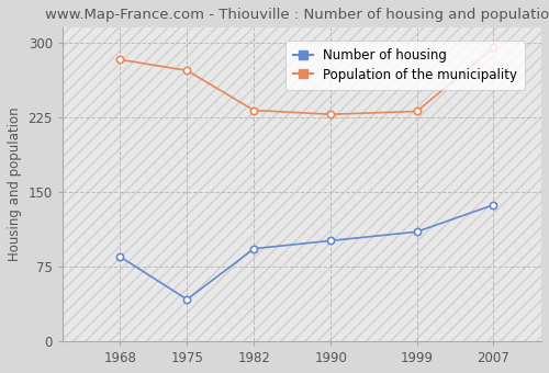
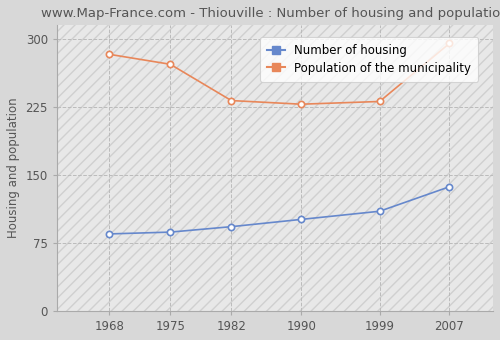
Number of housing/1975: 42 -> 87
